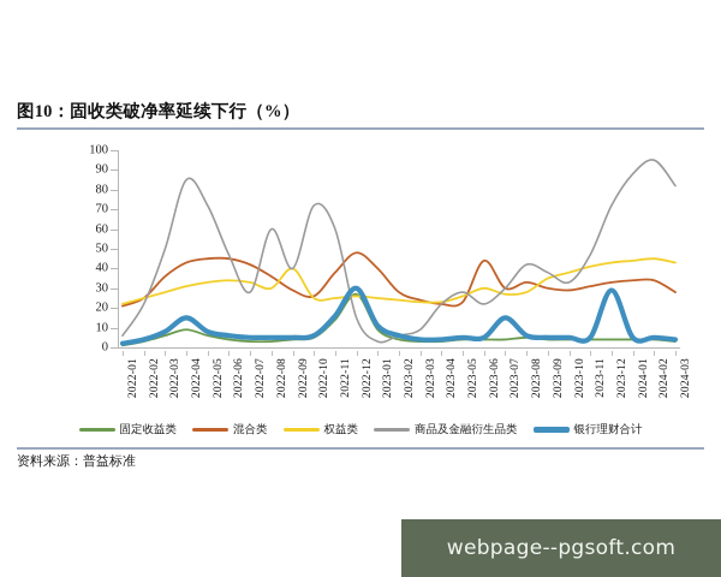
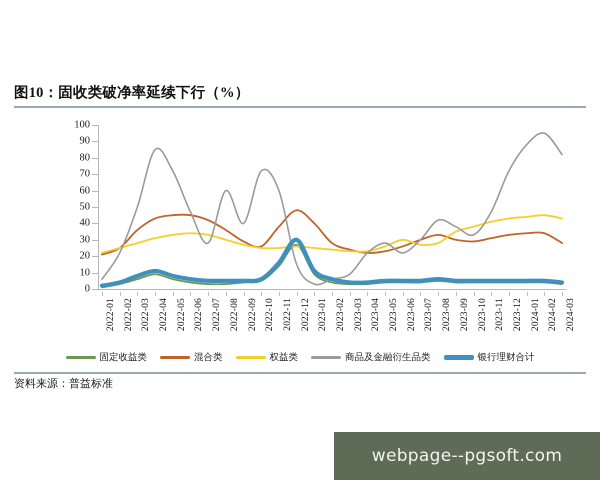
银行理财合计/2022-04: 15 -> 11
权益类/2022-09: 40 -> 27
混合类/2023-06: 44 -> 26
银行理财合计/2023-07: 15 -> 5
银行理财合计/2023-12: 29 -> 5
